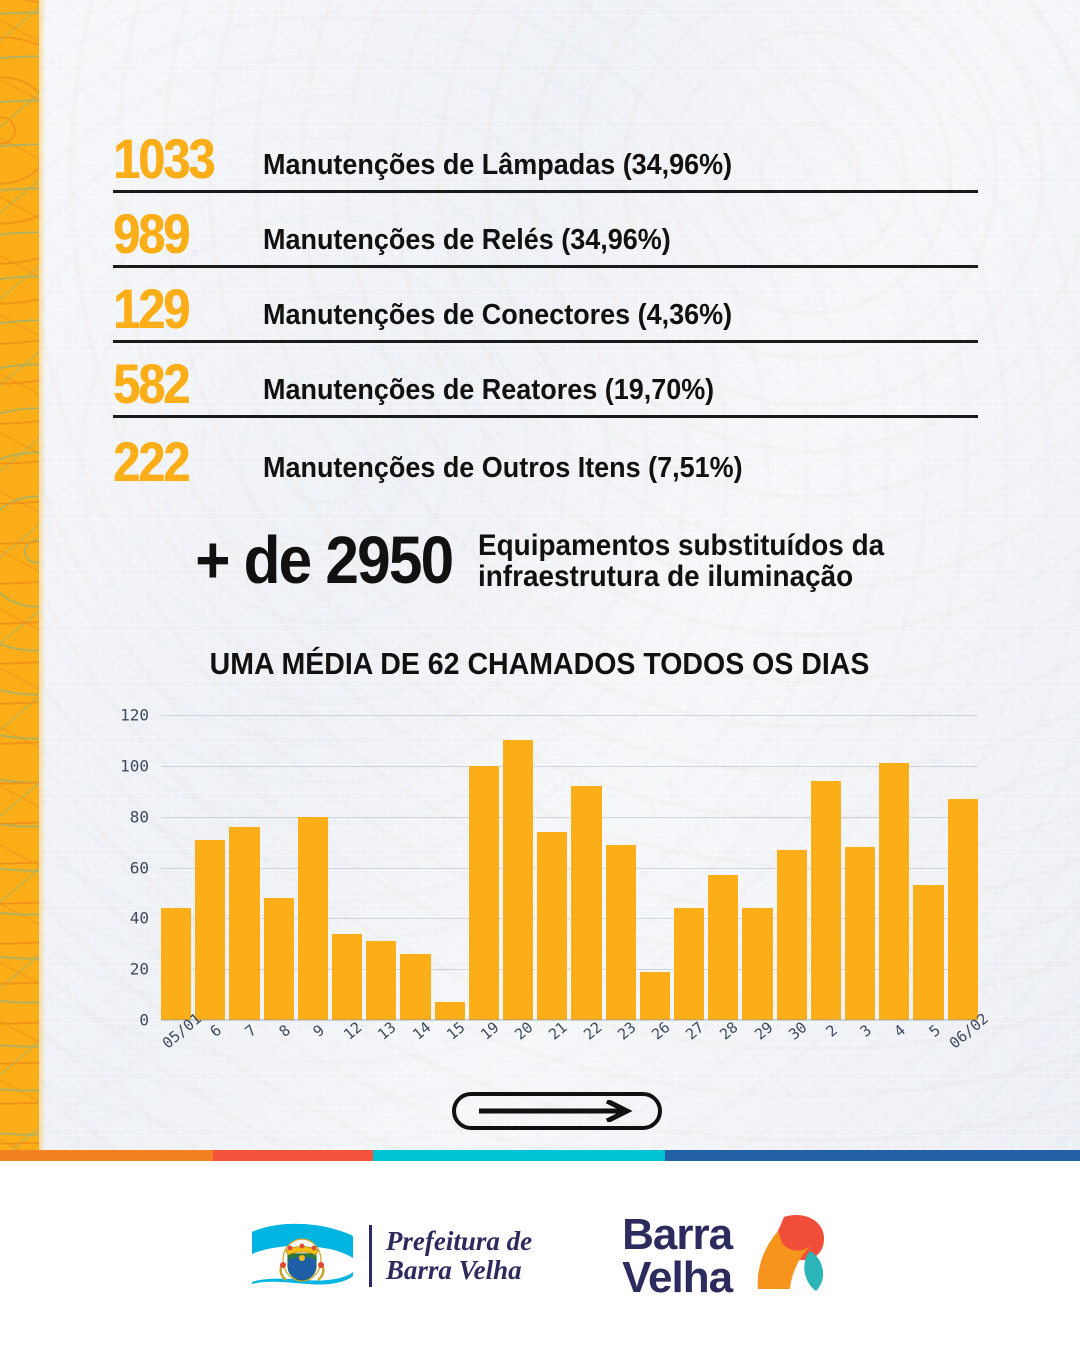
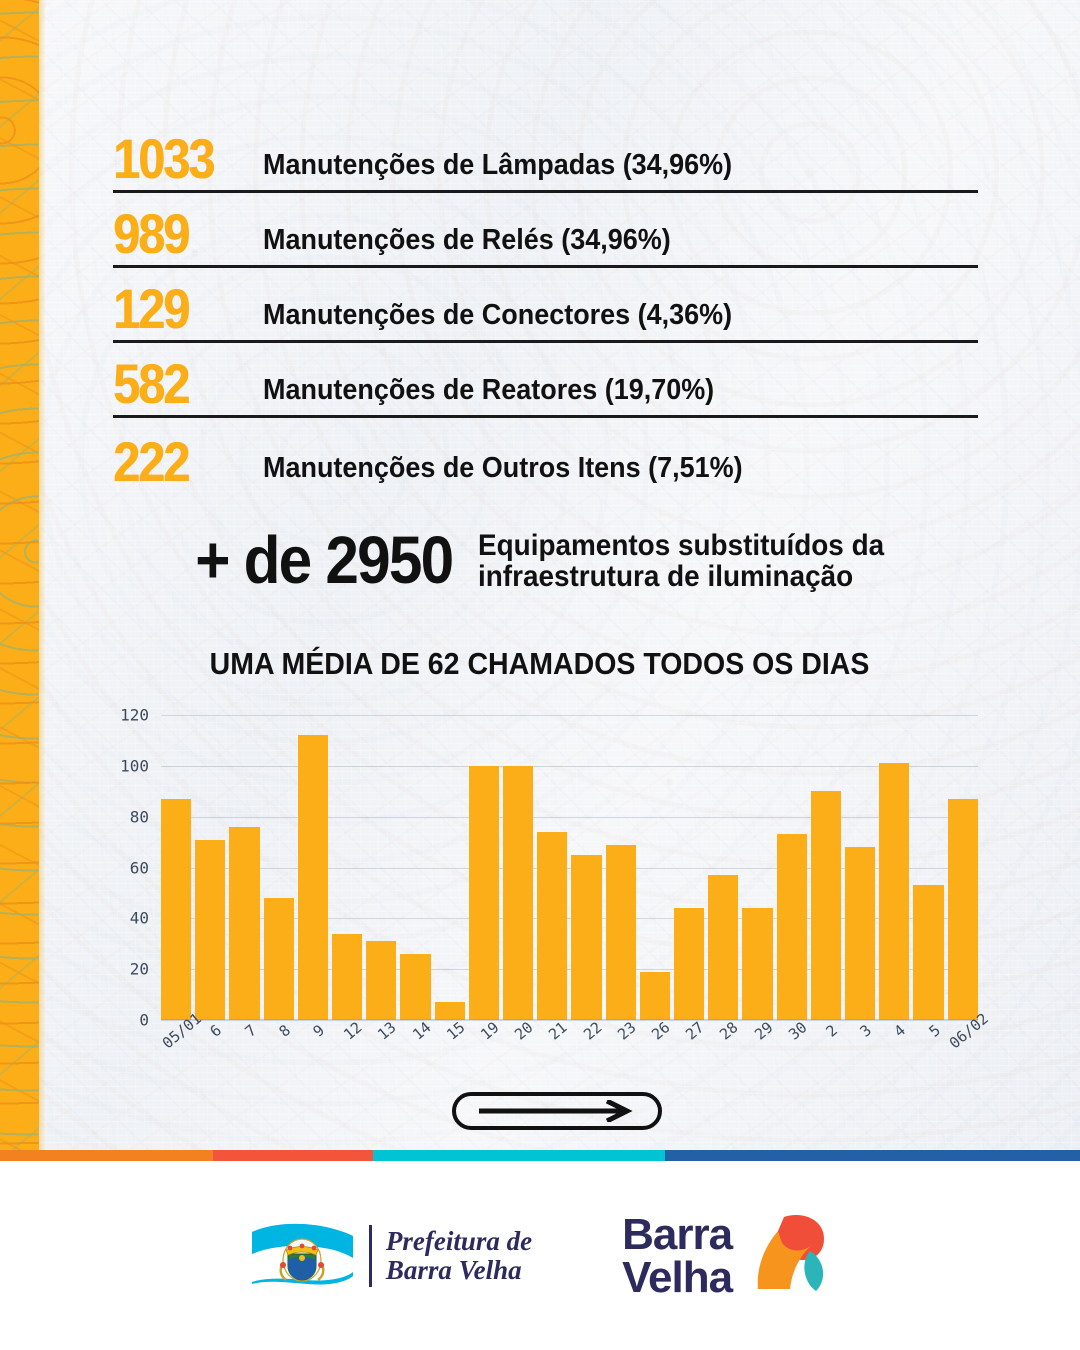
05/01: 44 -> 87
9: 80 -> 112
20: 110 -> 100
22: 92 -> 65
30: 67 -> 73
2: 94 -> 90
